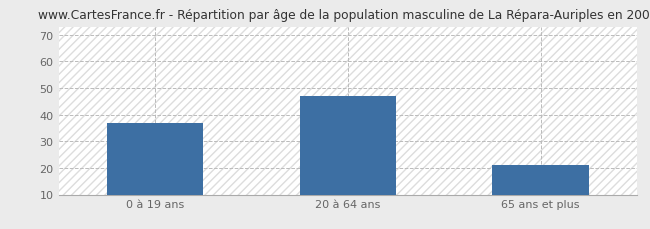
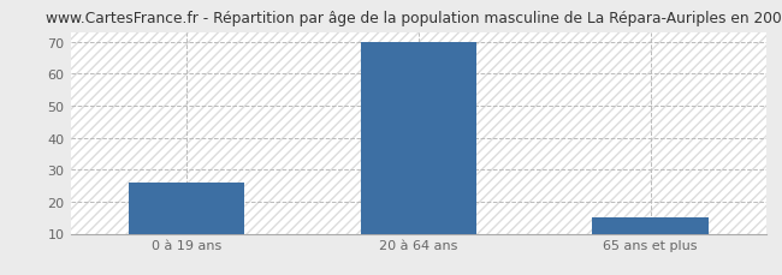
0 à 19 ans: 37 -> 26
20 à 64 ans: 47 -> 70
65 ans et plus: 21 -> 15
